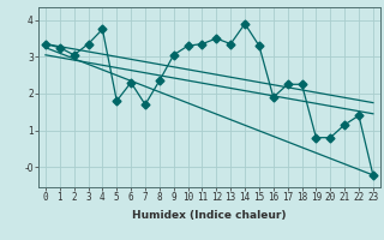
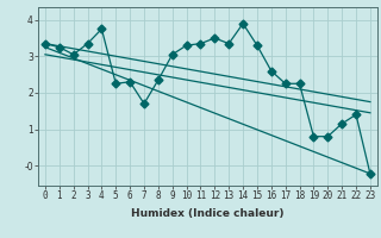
5: 1.80 -> 2.25
16: 1.90 -> 2.60
